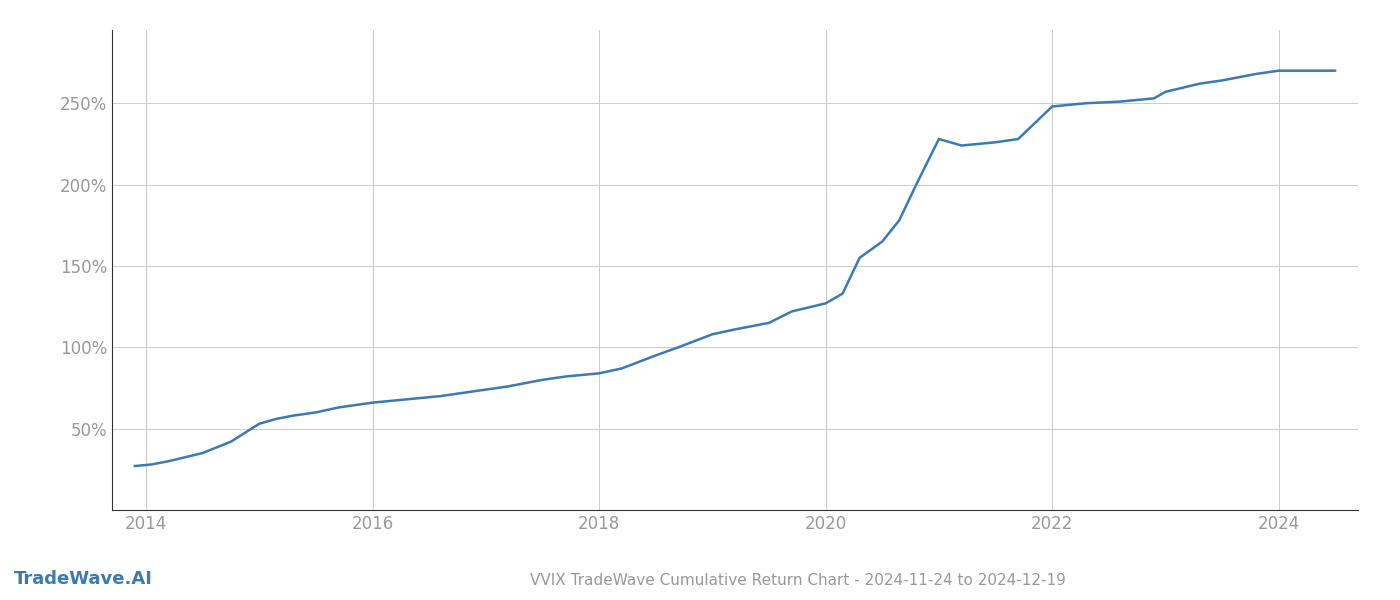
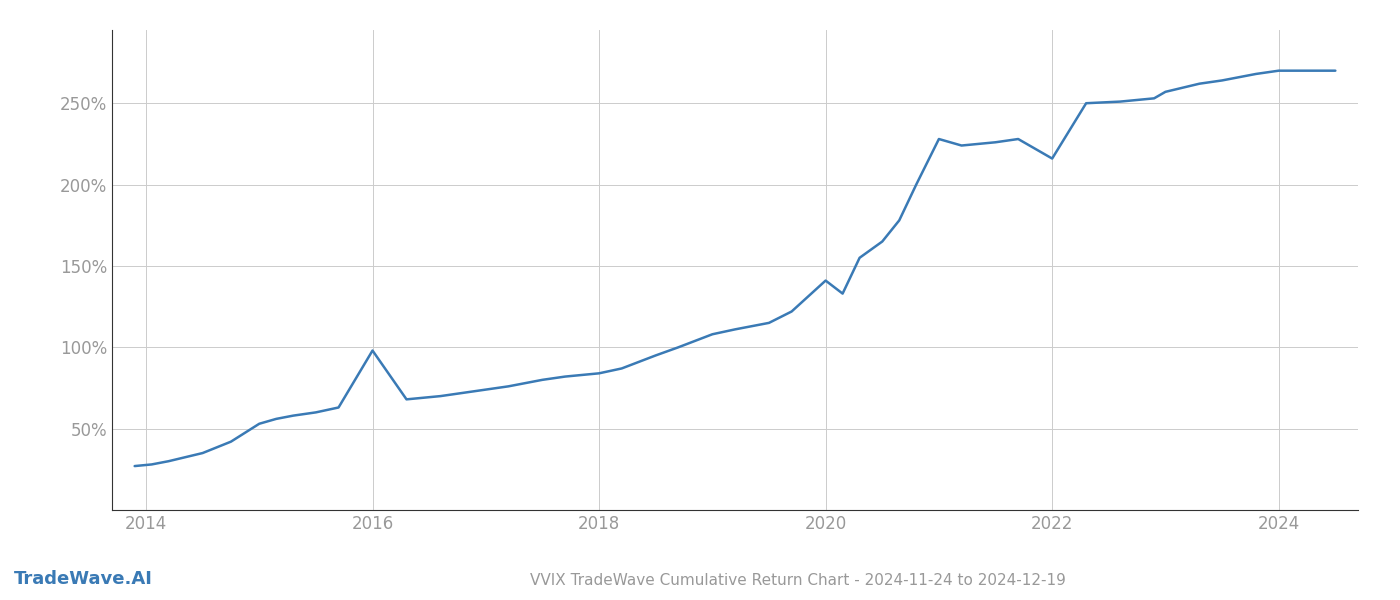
2016: 66% -> 98%
2020: 127% -> 141%
2022: 248% -> 216%
